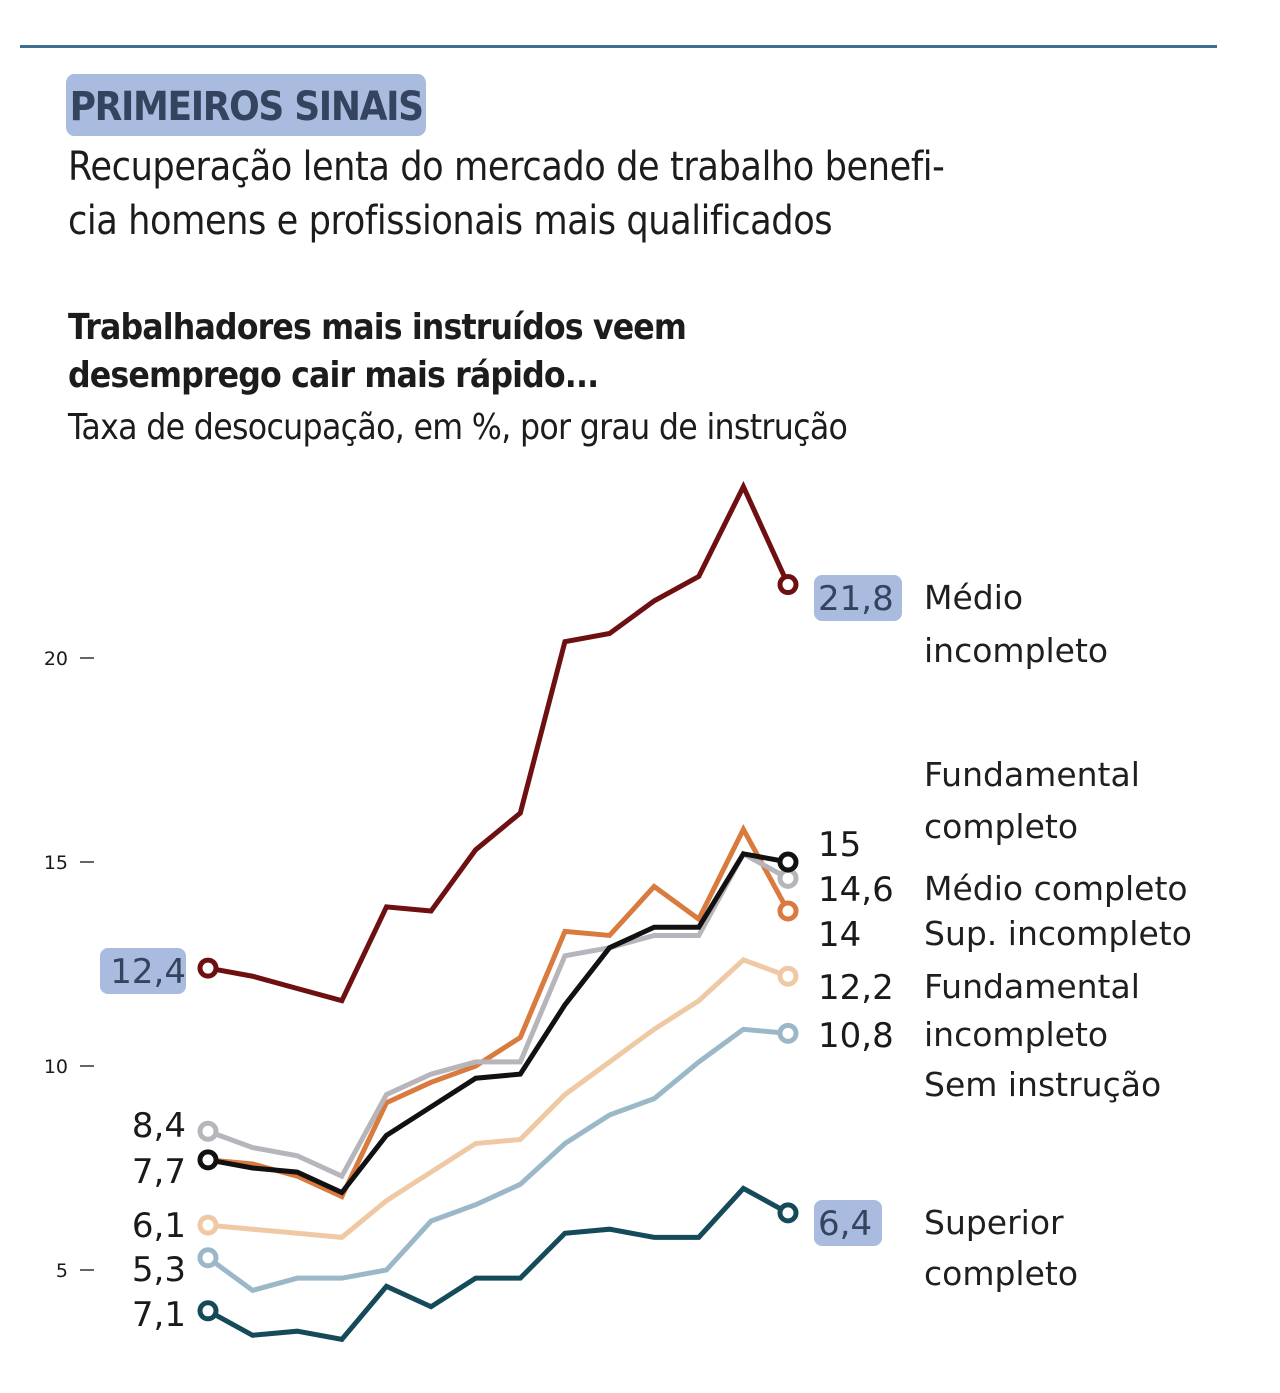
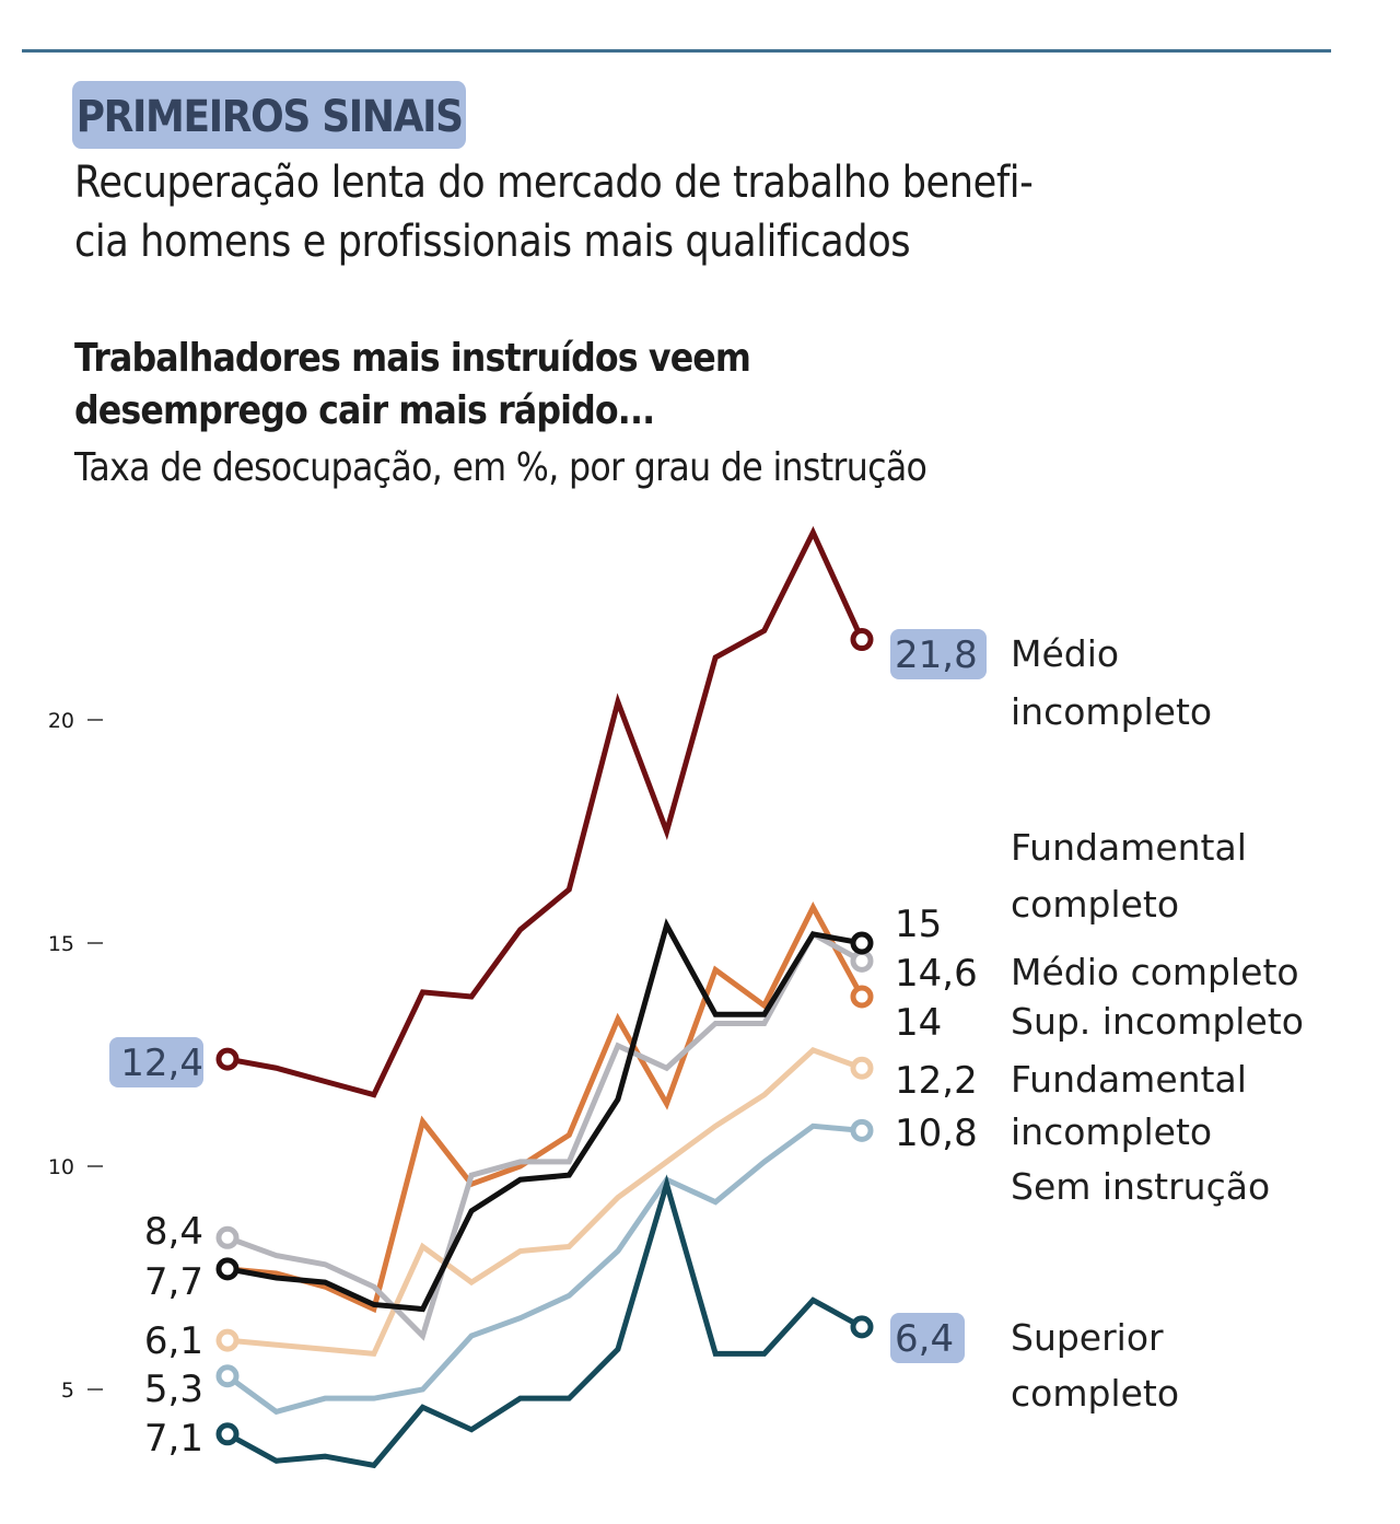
Sup. incompleto/5: 9.1 -> 11.0
Médio completo/5: 9.3 -> 6.2
Fundamental completo/5: 8.3 -> 6.8
Fundamental incompleto/5: 6.7 -> 8.2
Médio incompleto/10: 20.6 -> 17.5
Sup. incompleto/10: 13.2 -> 11.4
Médio completo/10: 12.9 -> 12.2
Fundamental completo/10: 12.9 -> 15.4
Sem instrução/10: 8.8 -> 9.7
Superior completo/10: 6.0 -> 9.6
